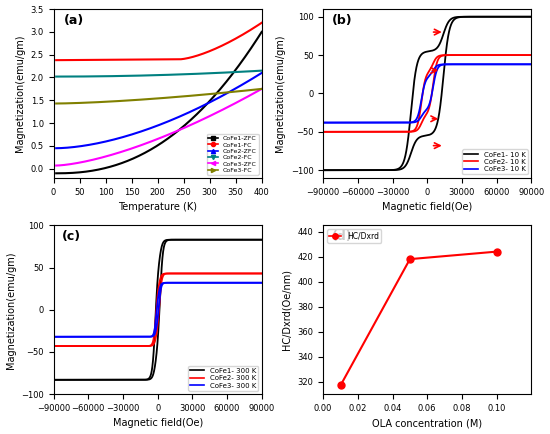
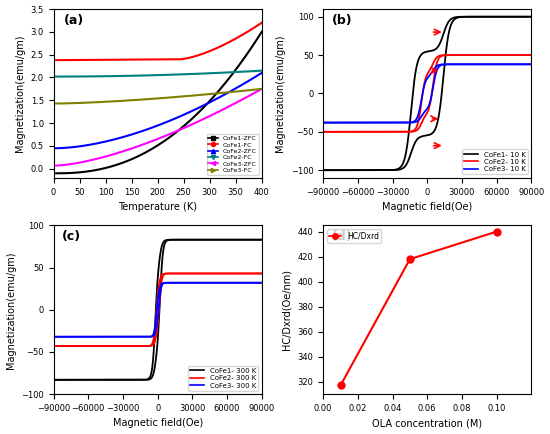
0.10: 424 -> 440
